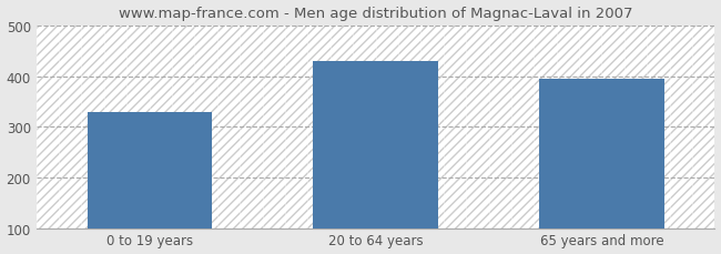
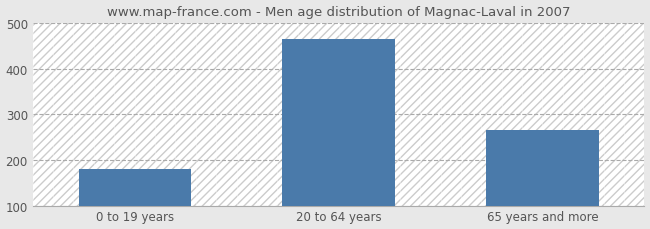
0 to 19 years: 330 -> 180
20 to 64 years: 430 -> 465
65 years and more: 395 -> 265
